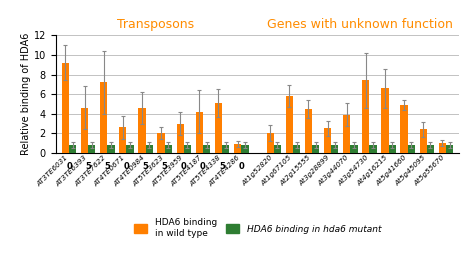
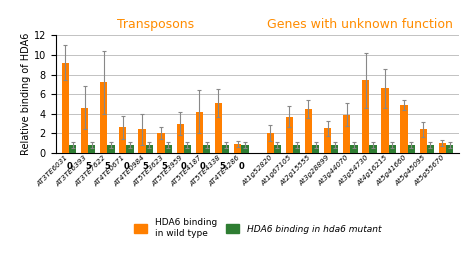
HDA6 binding in wild type/AT4TE0984: 4.6 -> 2.4
HDA6 binding in wild type/At1g67105: 5.8 -> 3.7
